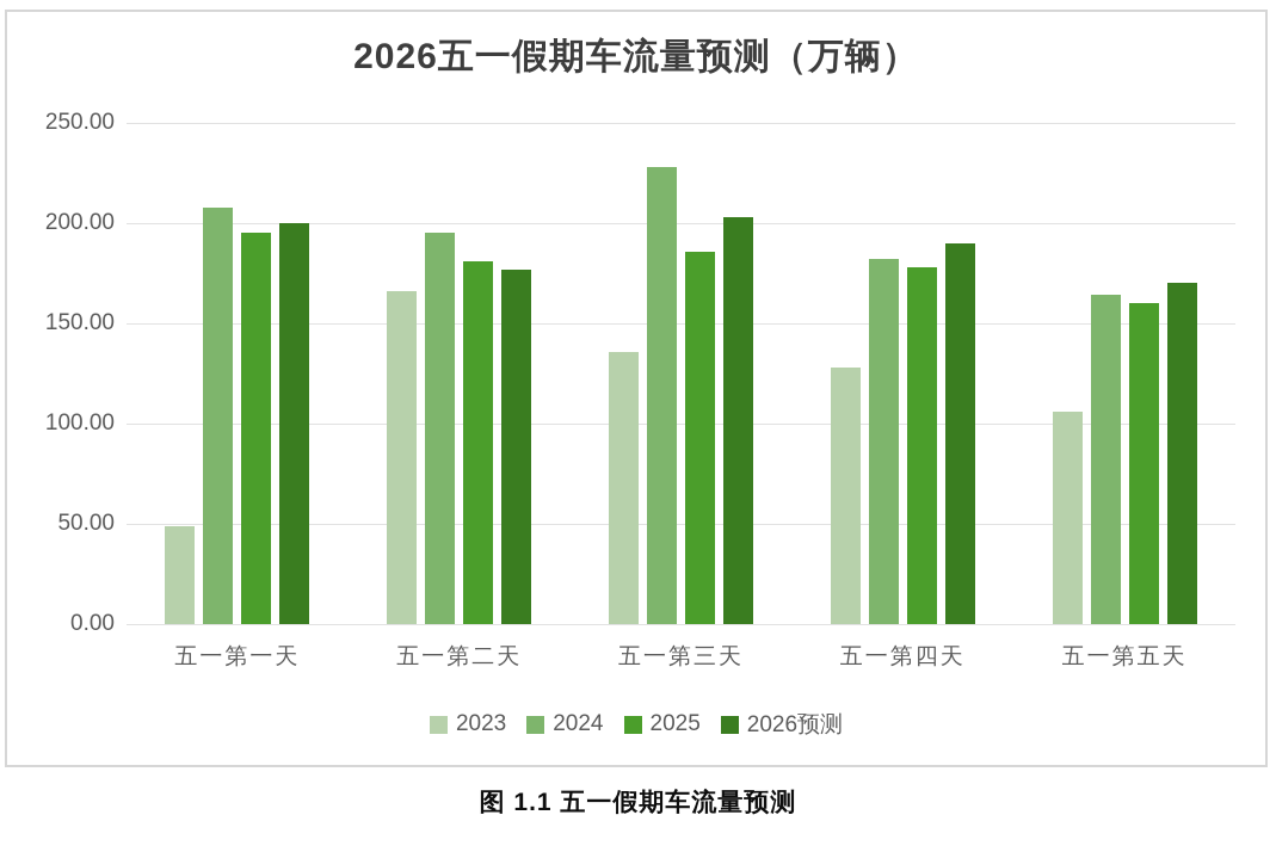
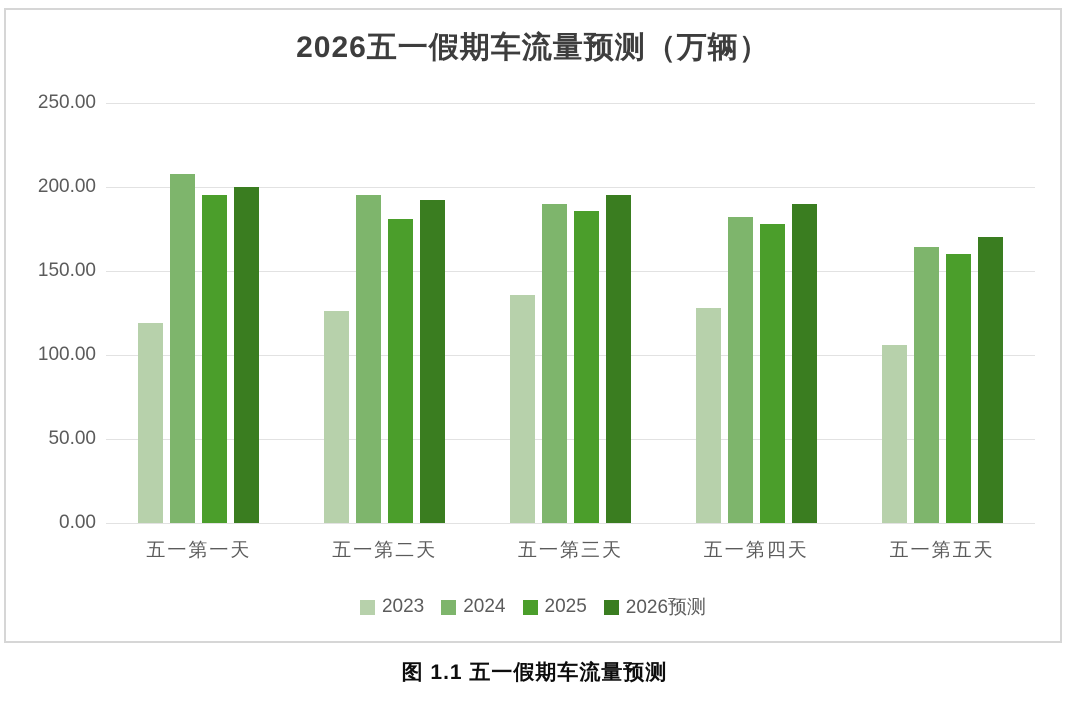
2023/五一第一天: 49 -> 119
2023/五一第二天: 166 -> 126
2026预测/五一第二天: 177 -> 192
2024/五一第三天: 228 -> 190
2026预测/五一第三天: 203 -> 195
